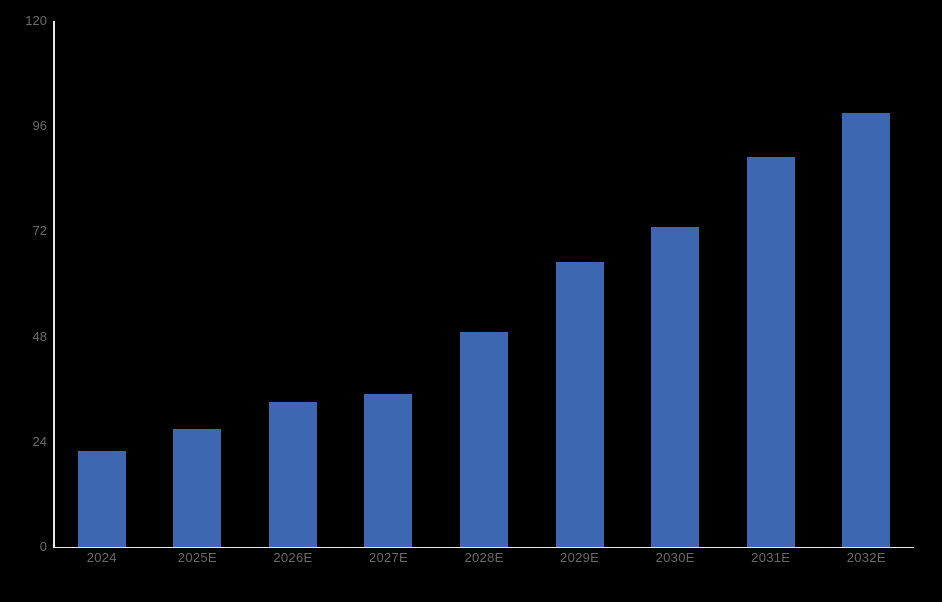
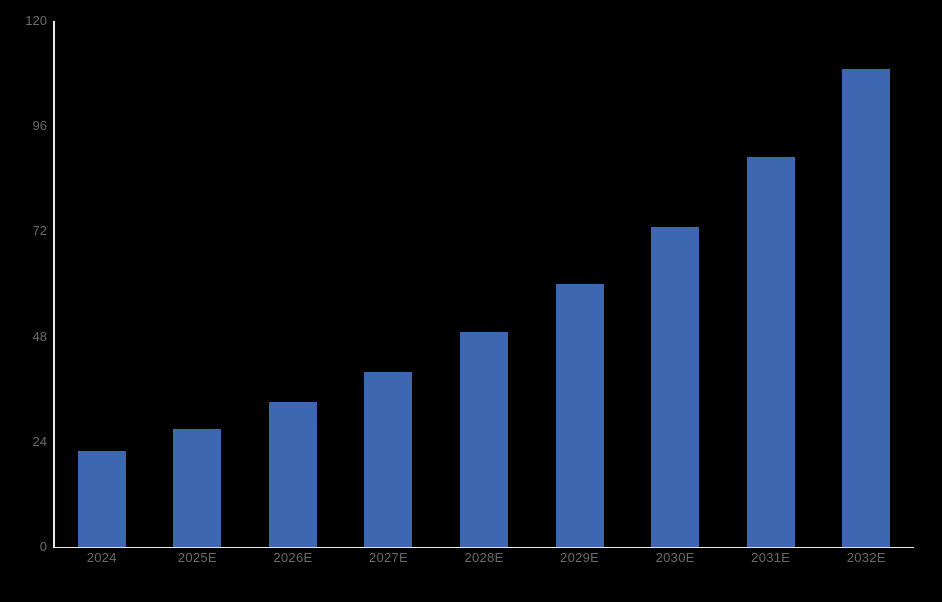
2027E: 35 -> 40
2029E: 65 -> 60
2032E: 99 -> 109
